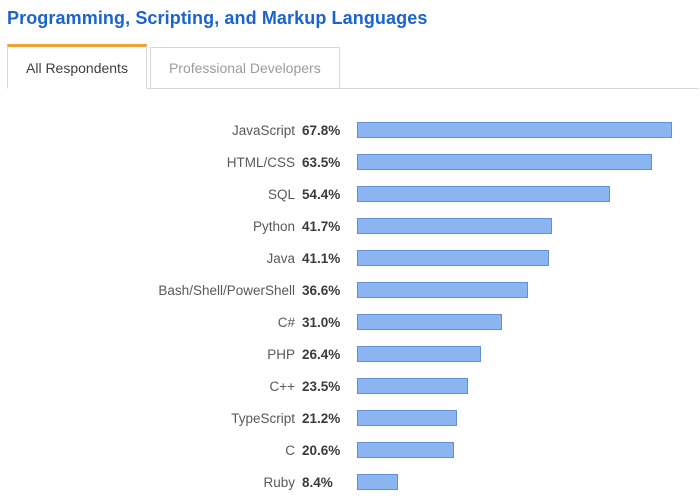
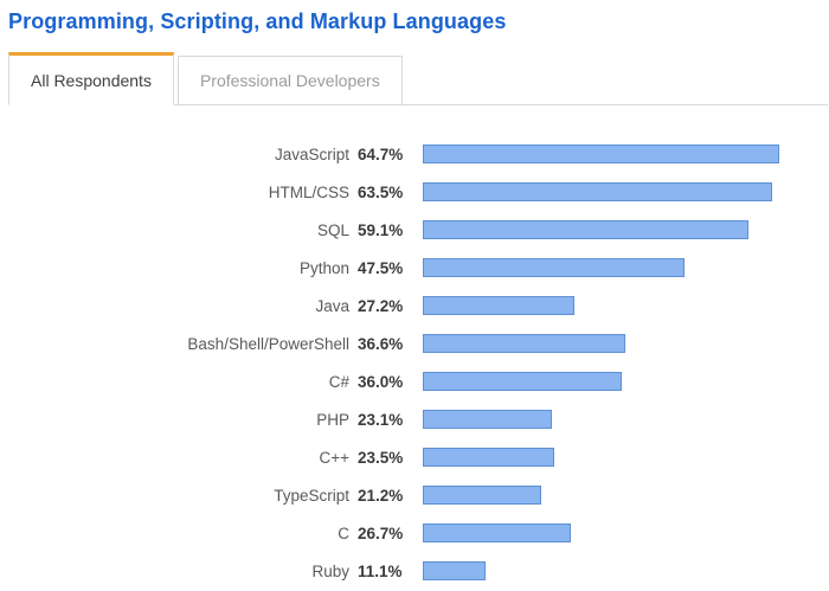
JavaScript: 67.8% -> 64.7%
SQL: 54.4% -> 59.1%
Python: 41.7% -> 47.5%
Java: 41.1% -> 27.2%
C#: 31.0% -> 36.0%
PHP: 26.4% -> 23.1%
C: 20.6% -> 26.7%
Ruby: 8.4% -> 11.1%
